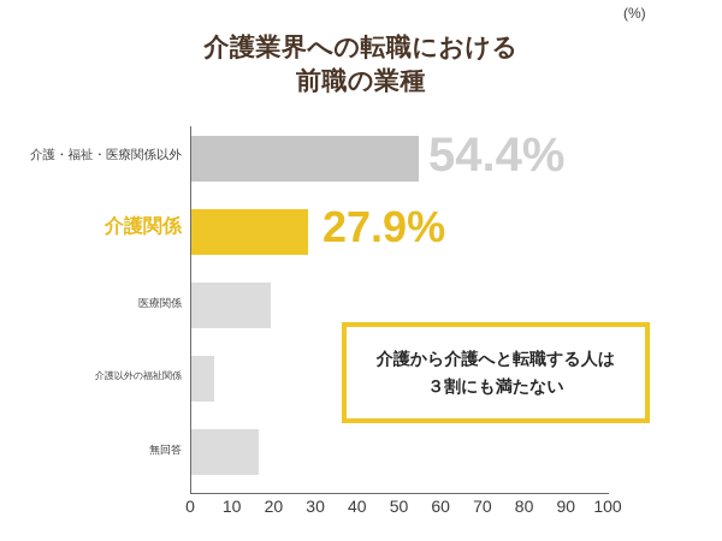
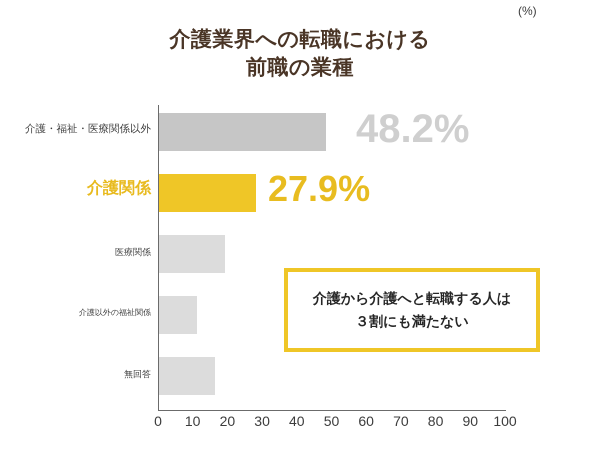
介護・福祉・医療関係以外: 54.4% -> 48.2%
介護以外の福祉関係: 6 -> 11
